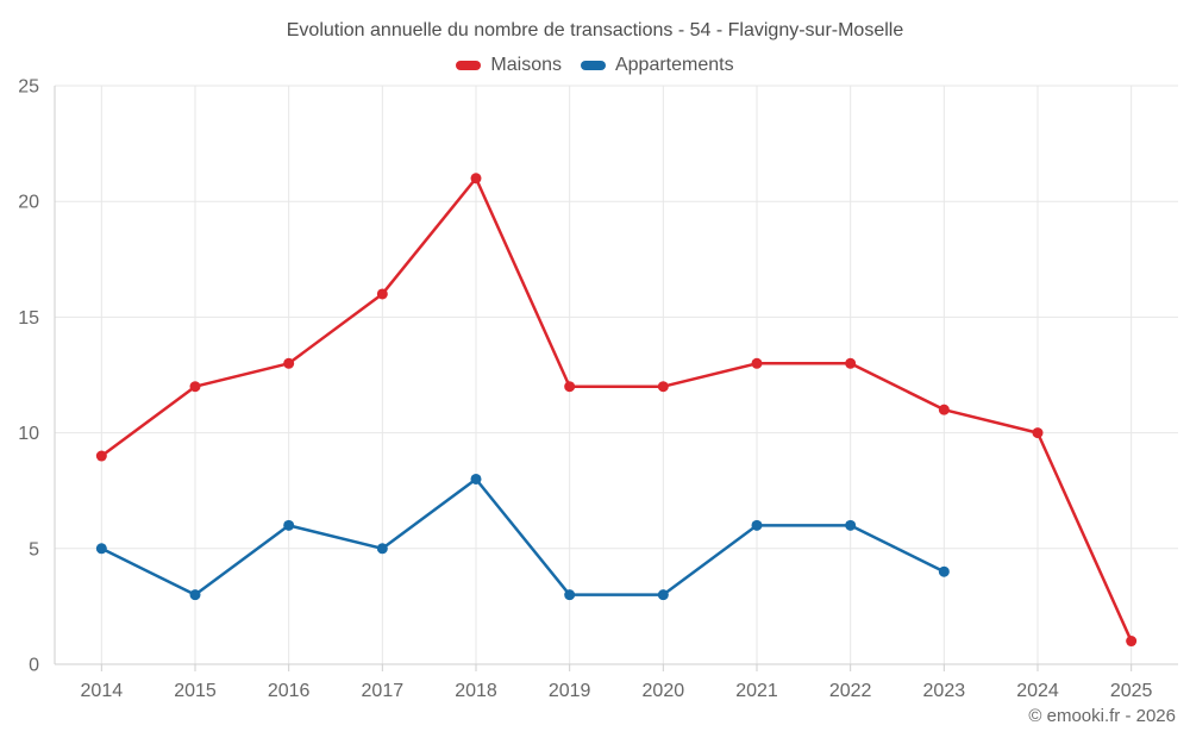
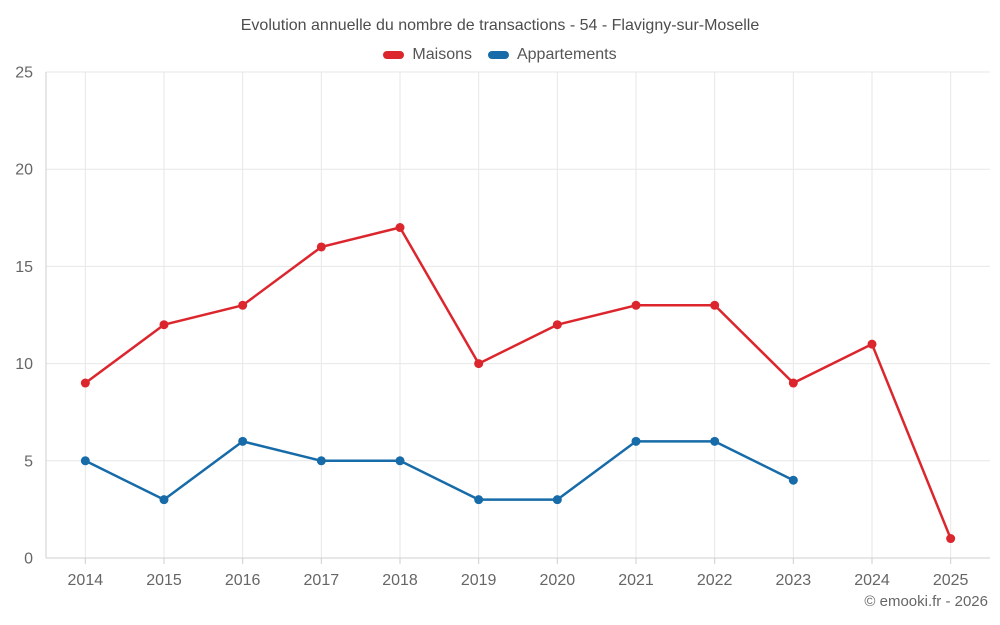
Maisons/2018: 21 -> 17
Appartements/2018: 8 -> 5
Maisons/2019: 12 -> 10
Maisons/2023: 11 -> 9
Maisons/2024: 10 -> 11
